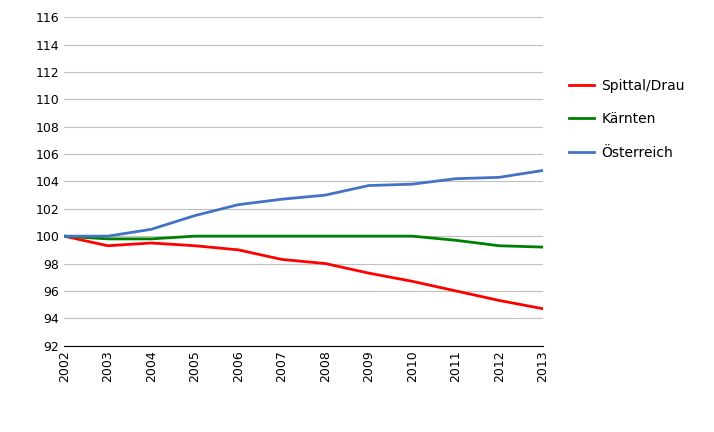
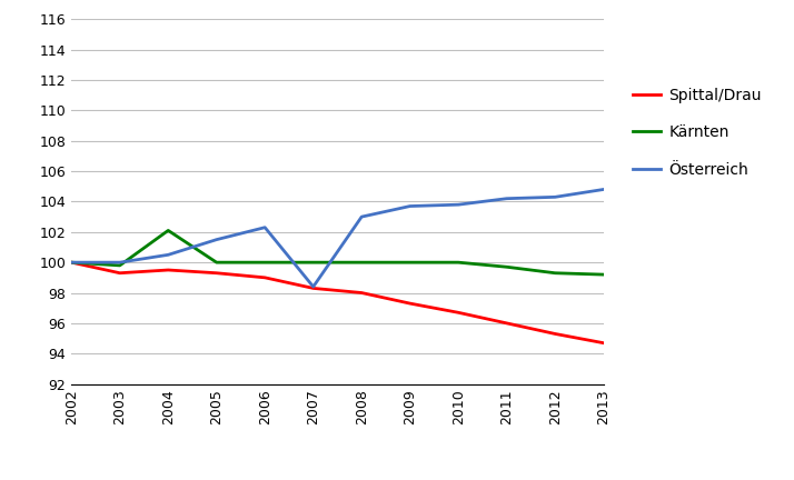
Kärnten/2004: 99.8 -> 102.1
Österreich/2007: 102.7 -> 98.4
